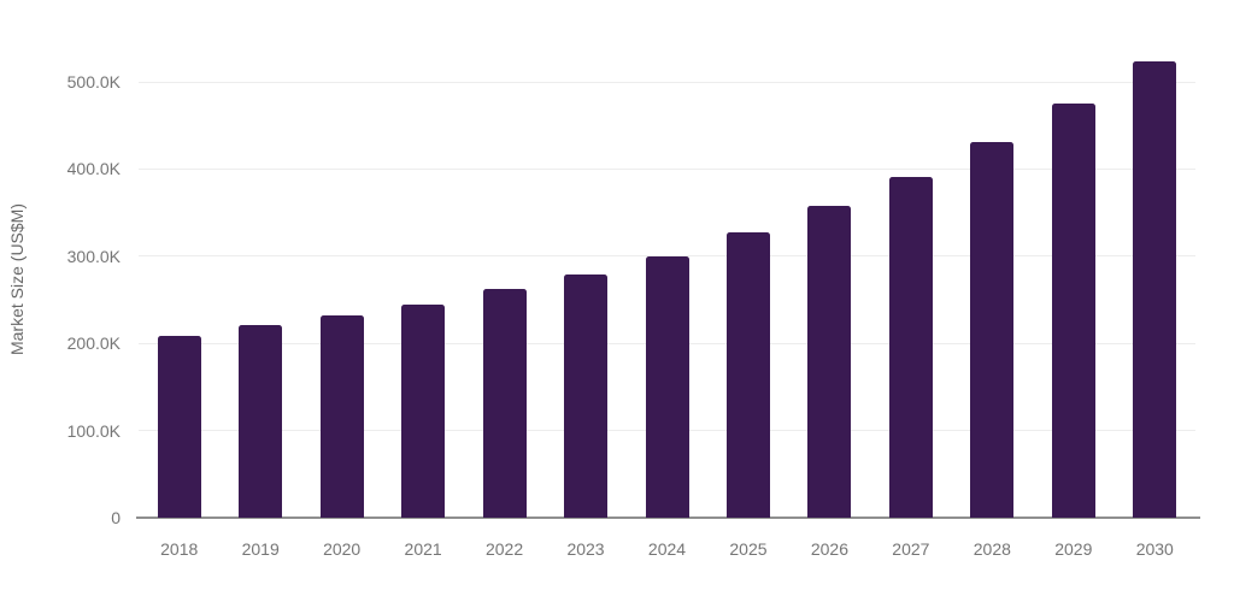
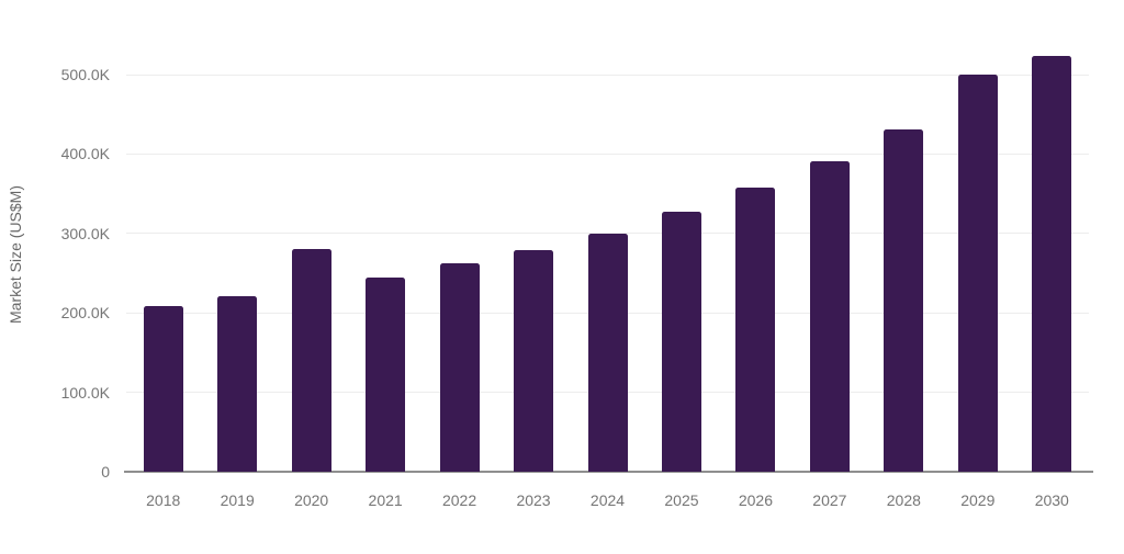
2020: 230K -> 280K
2029: 470K -> 500K
